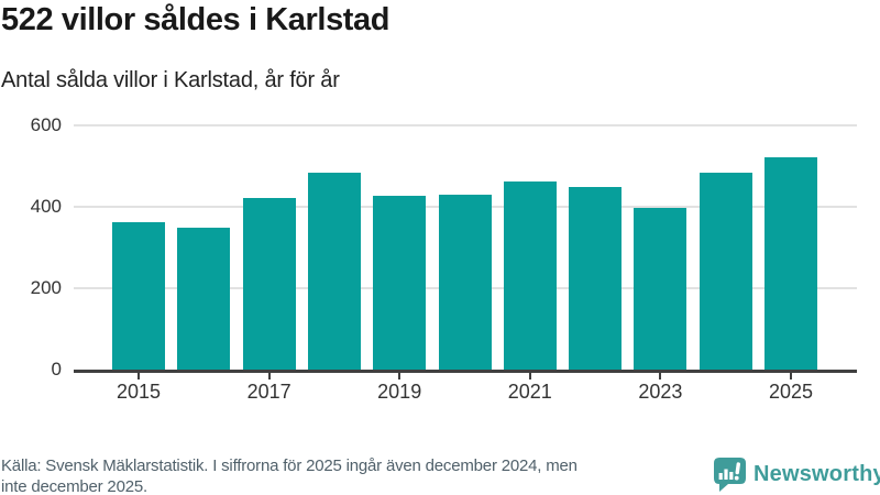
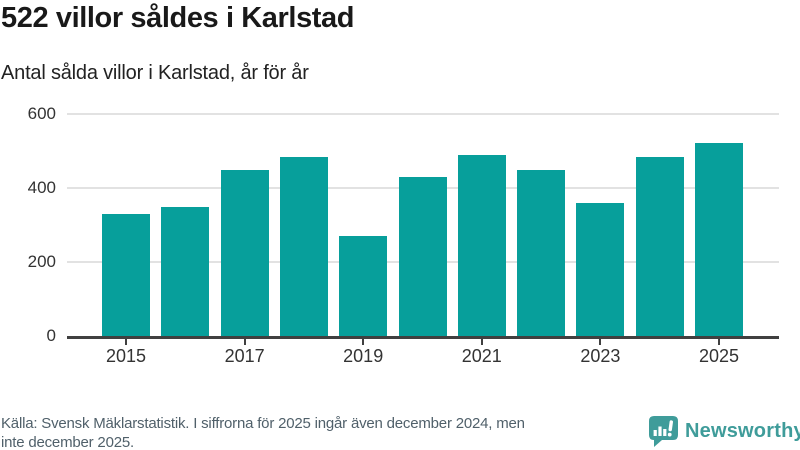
2015: 360 -> 330
2017: 420 -> 450
2019: 430 -> 270
2021: 460 -> 490
2023: 400 -> 360
